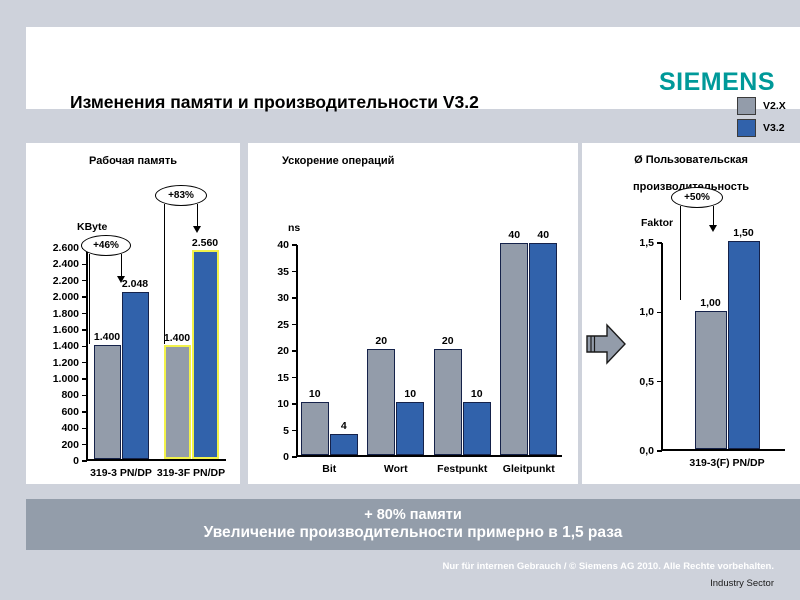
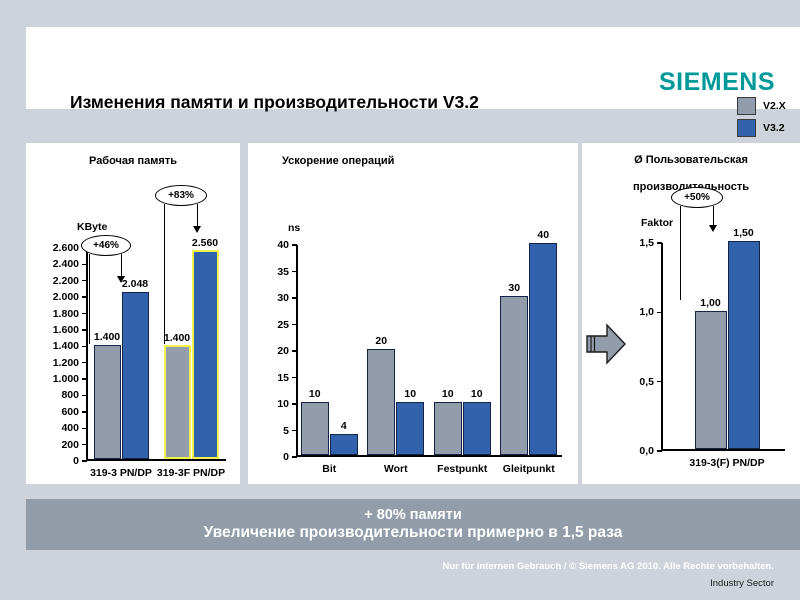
Ускорение операций/V2.X/Festpunkt: 20 -> 10
Ускорение операций/V2.X/Gleitpunkt: 40 -> 30
